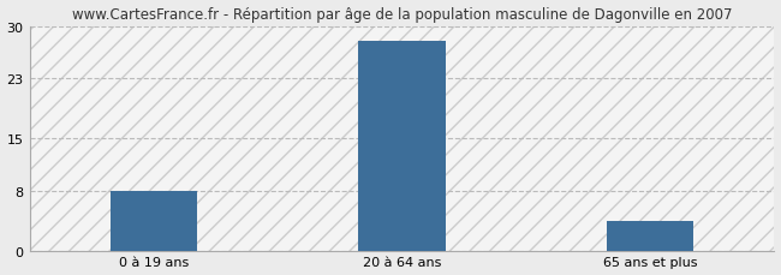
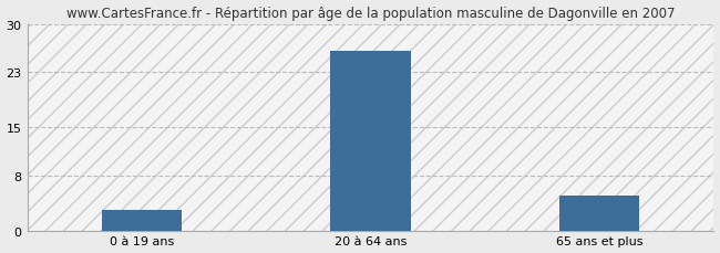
0 à 19 ans: 8 -> 3
20 à 64 ans: 28 -> 26
65 ans et plus: 4 -> 5
